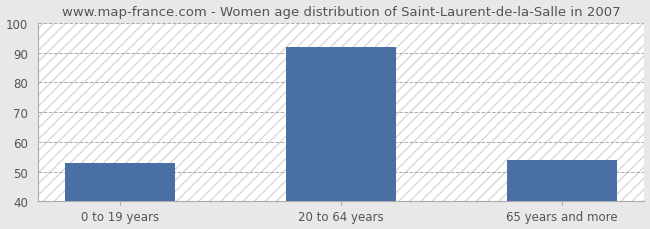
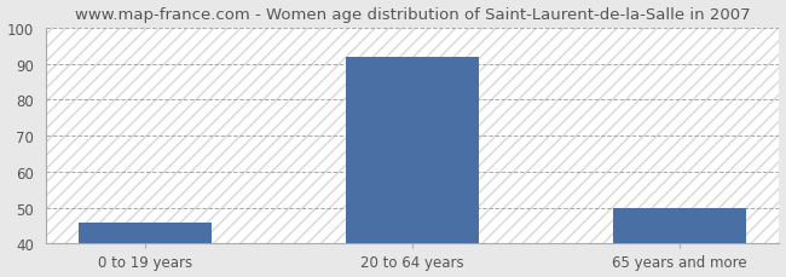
0 to 19 years: 53 -> 46
65 years and more: 54 -> 50
